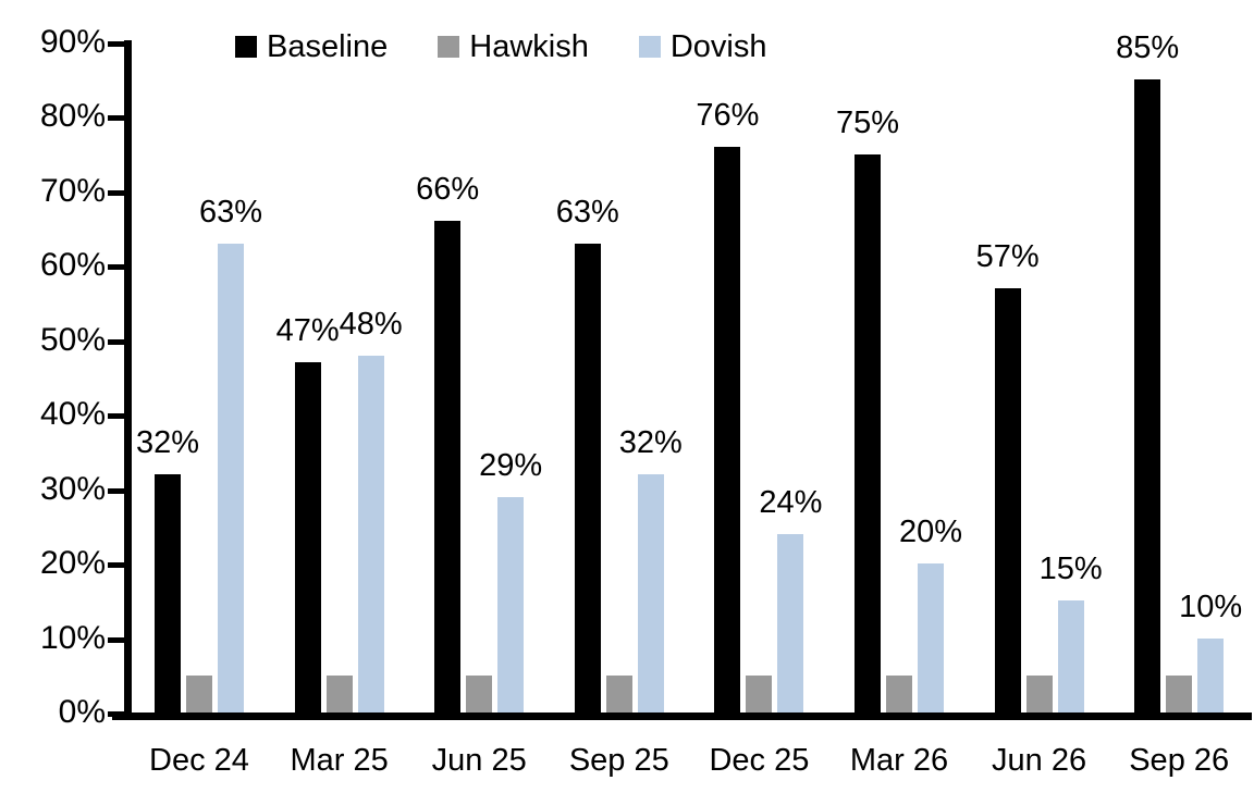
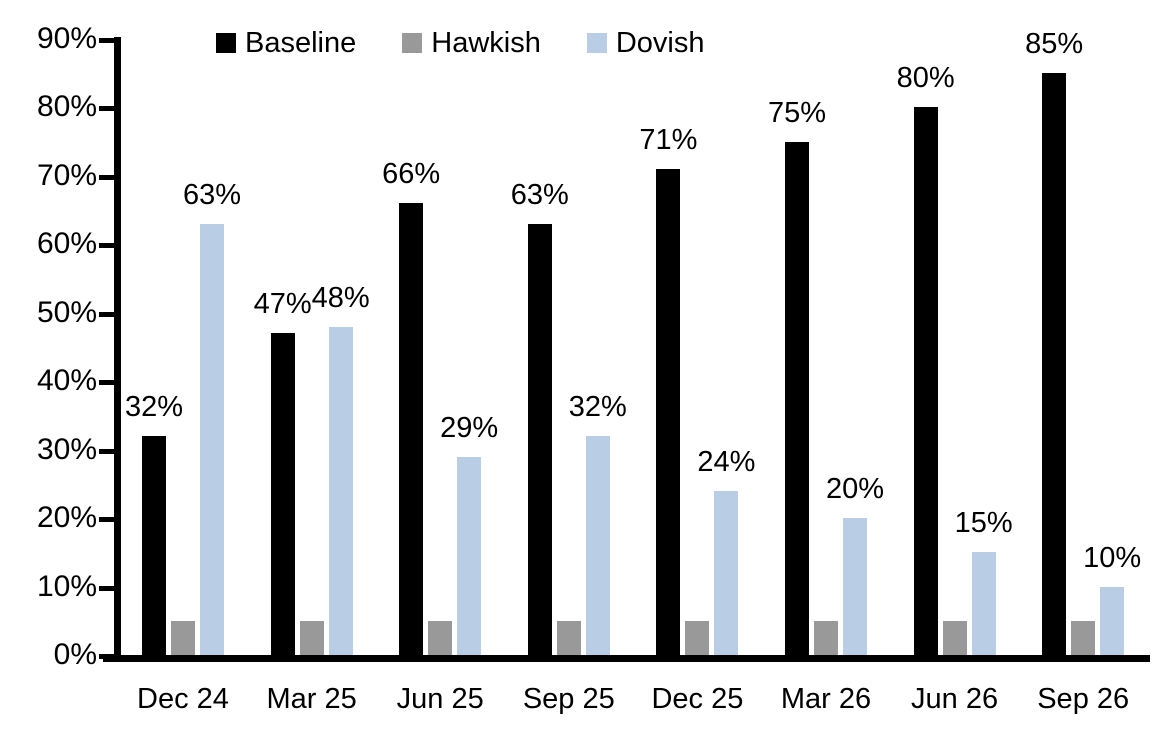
Baseline/Dec 25: 76% -> 71%
Baseline/Jun 26: 57% -> 80%
